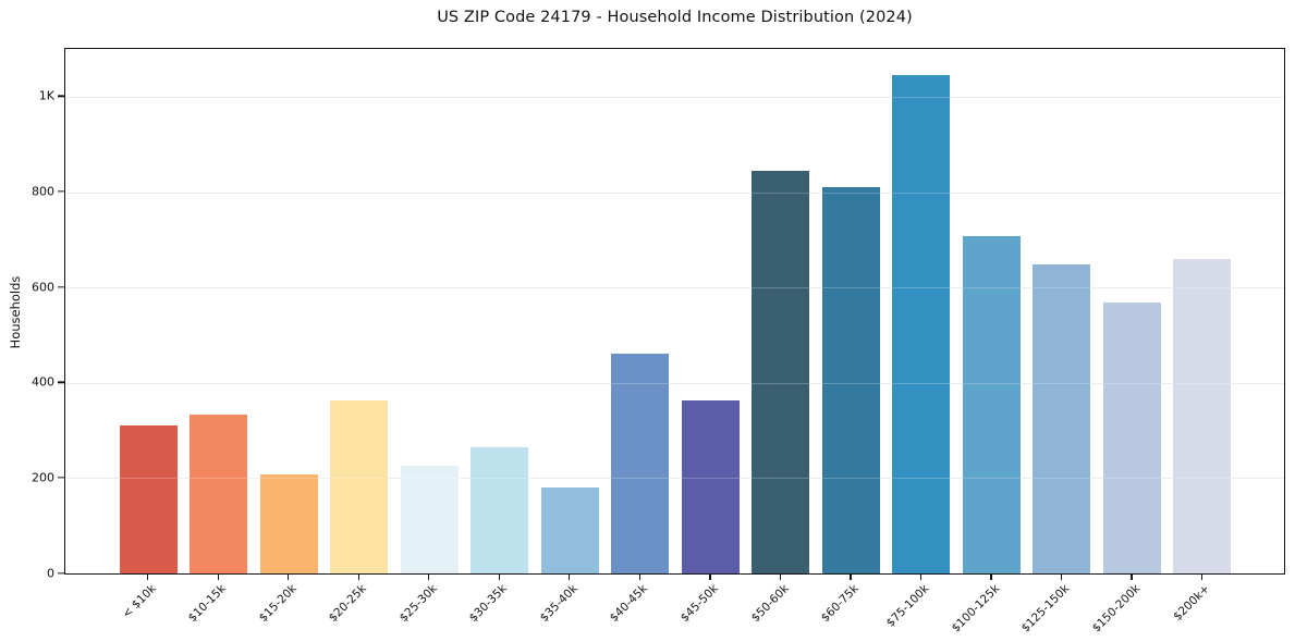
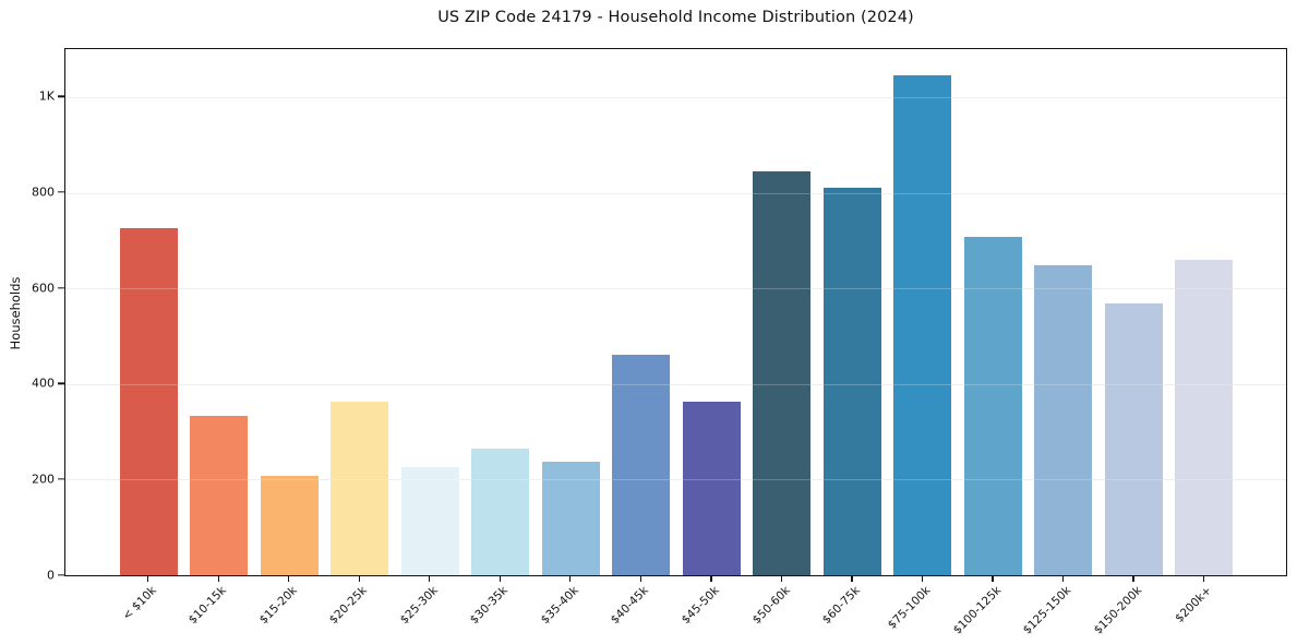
< $10k: 310 -> 730
$35-40k: 180 -> 240
